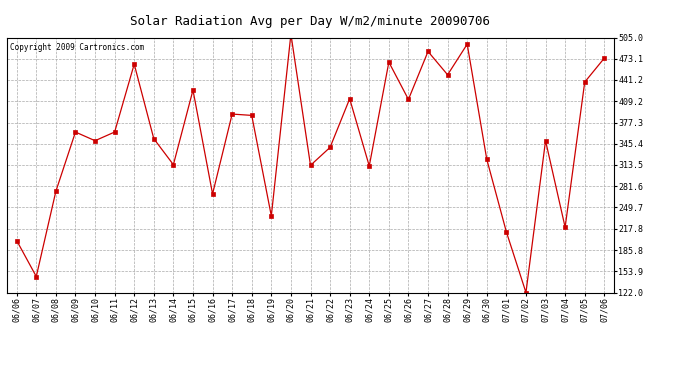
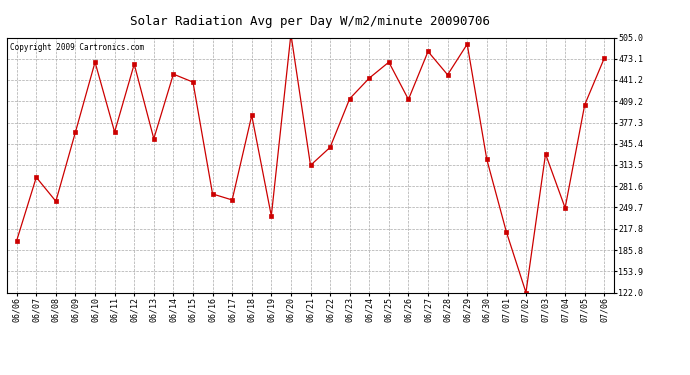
06/07: 146 -> 295
06/08: 274 -> 259
06/10: 350 -> 468
06/14: 314 -> 450
06/15: 426 -> 438
06/17: 390 -> 261
06/24: 312 -> 444
07/03: 350 -> 330
07/04: 220 -> 249
07/05: 438 -> 404
